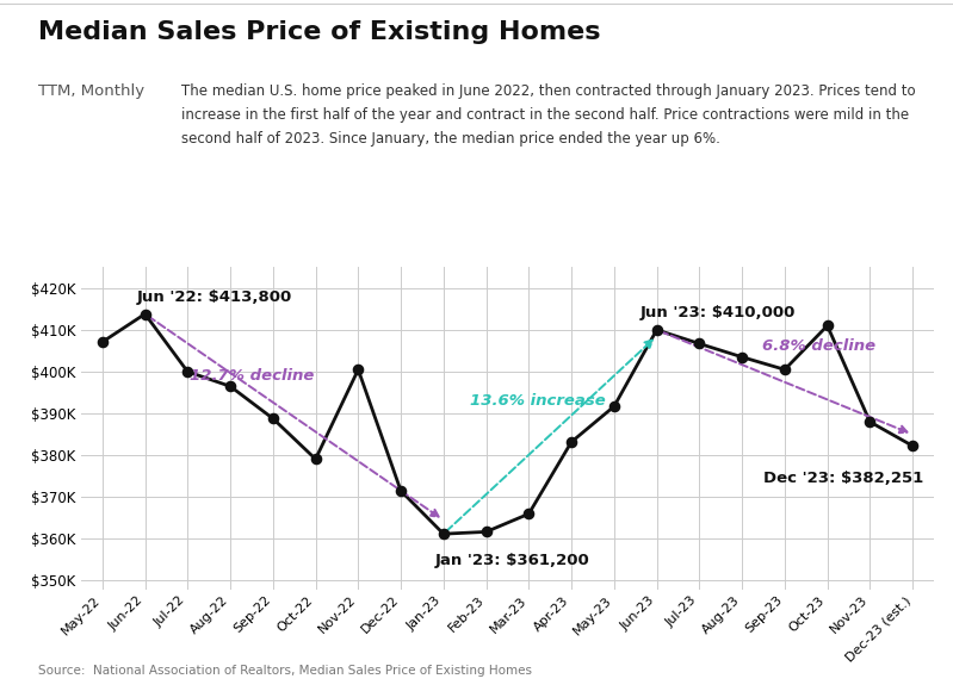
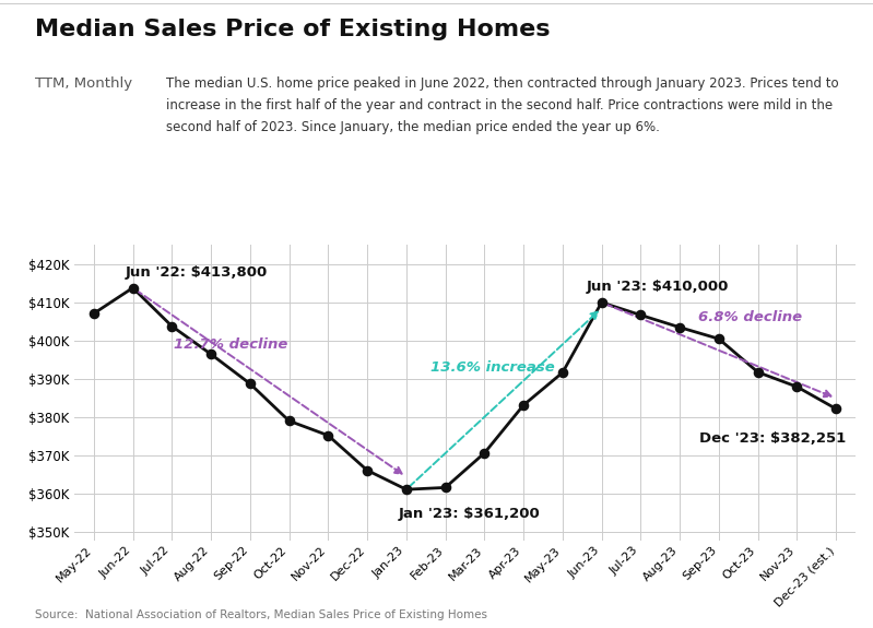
Jul-22: $400.0K -> $403.8K
Nov-22: $400.5K -> $375.3K
Dec-22: $371.5K -> $366.2K
Mar-23: $366.0K -> $370.7K
Oct-23: $411.0K -> $391.8K
